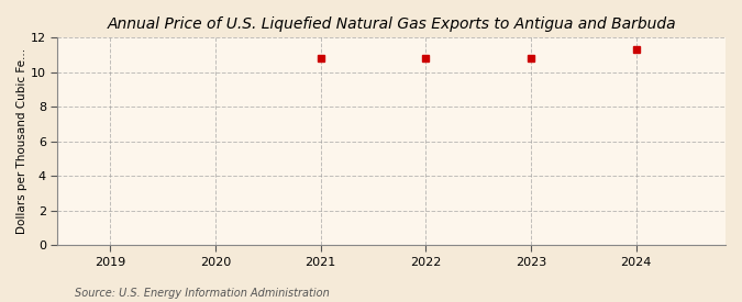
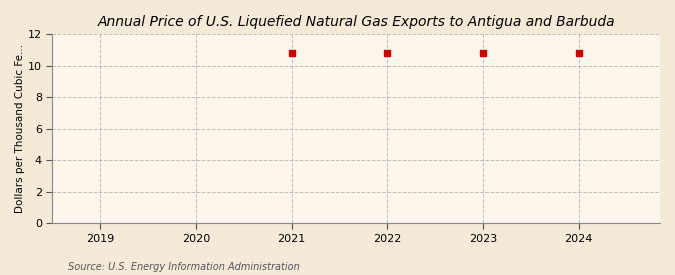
2024: 11.3 -> 10.8
